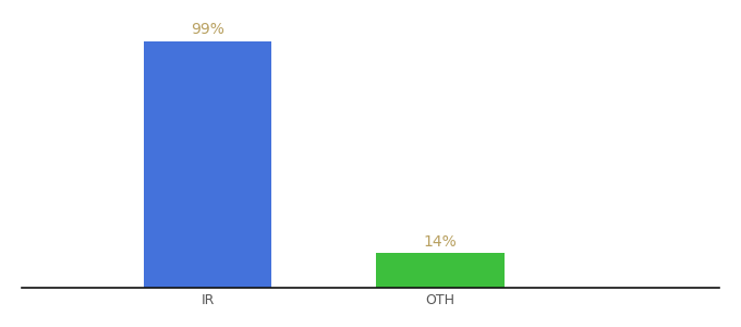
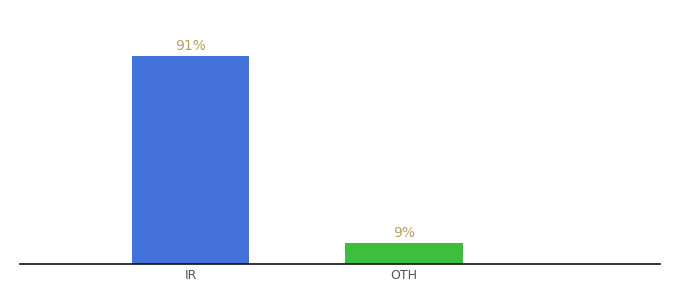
IR: 99% -> 91%
OTH: 14% -> 9%
